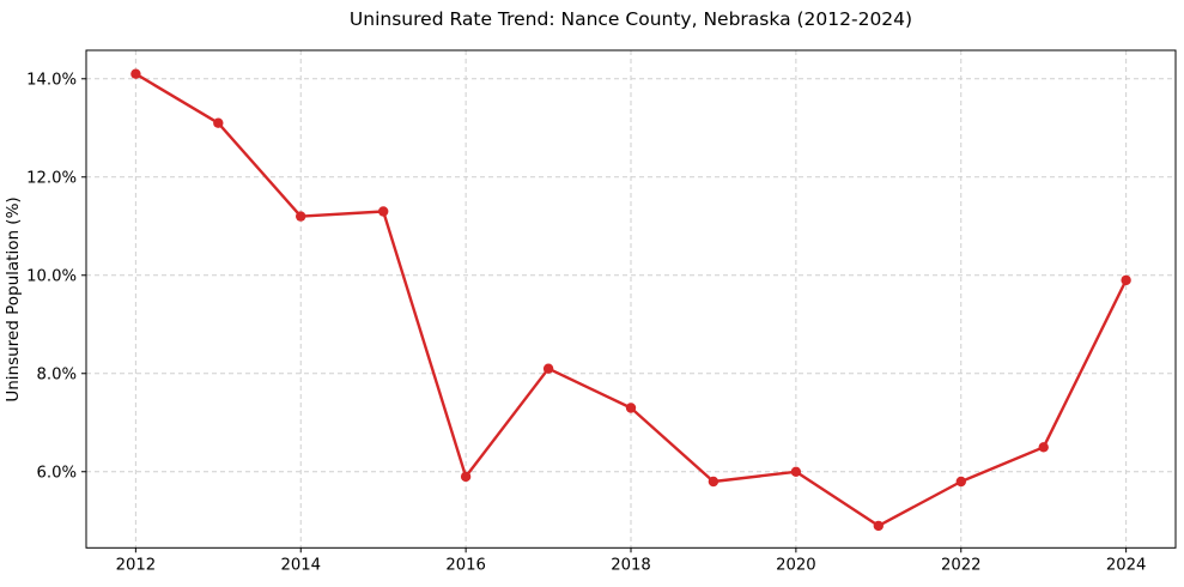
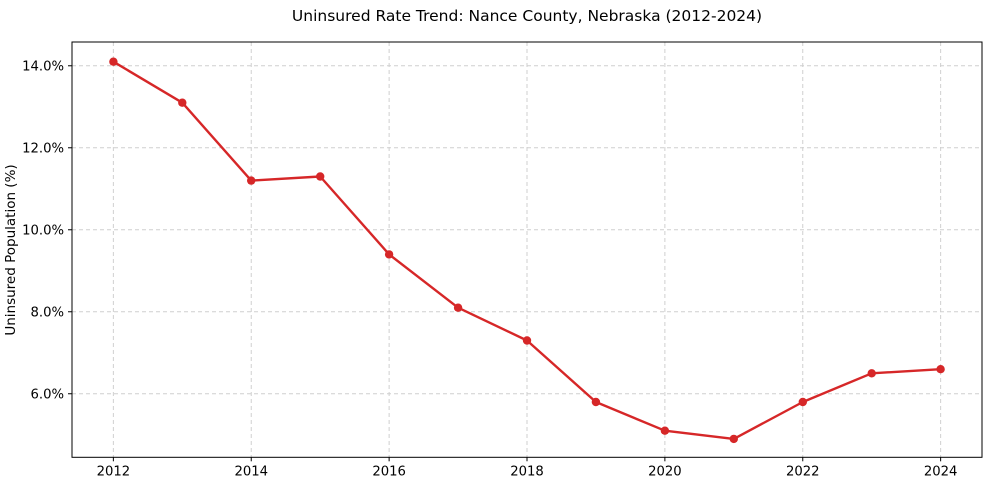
2016: 5.9% -> 9.4%
2020: 6.0% -> 5.1%
2024: 9.9% -> 6.6%
